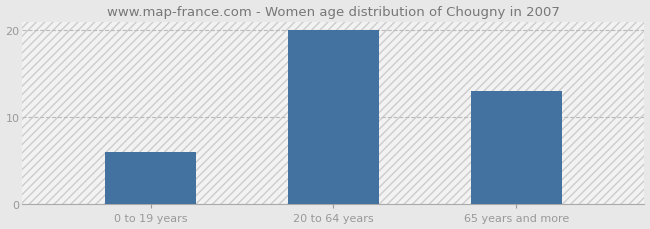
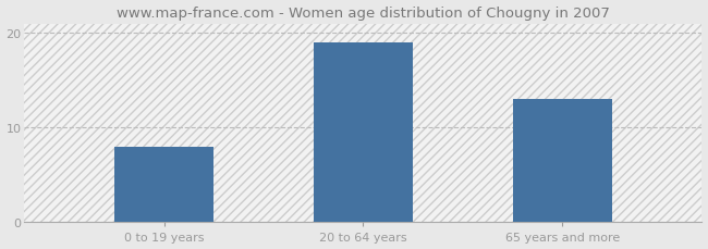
0 to 19 years: 6 -> 8
20 to 64 years: 20 -> 19
